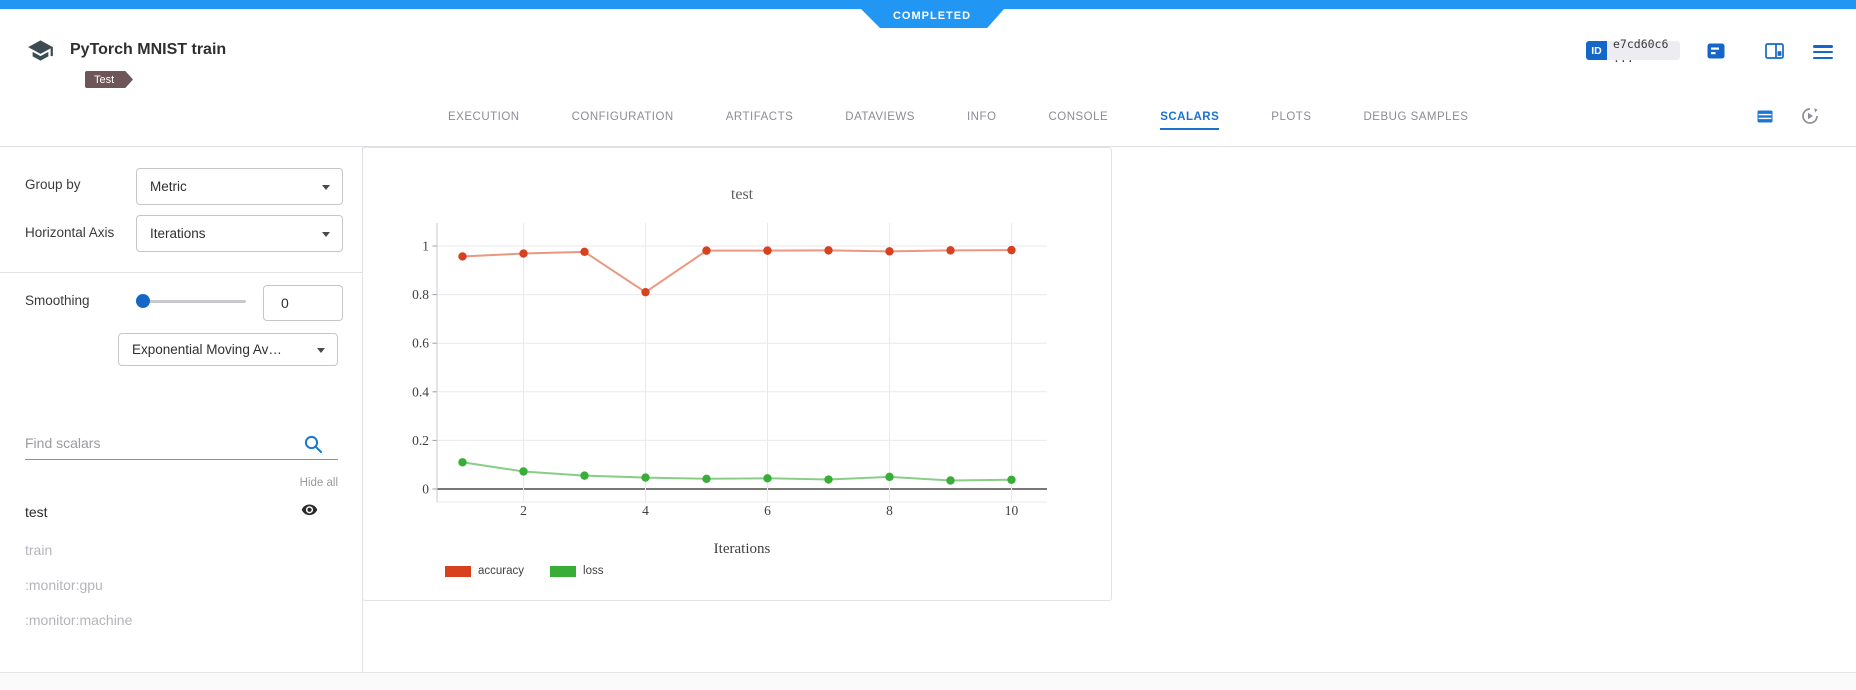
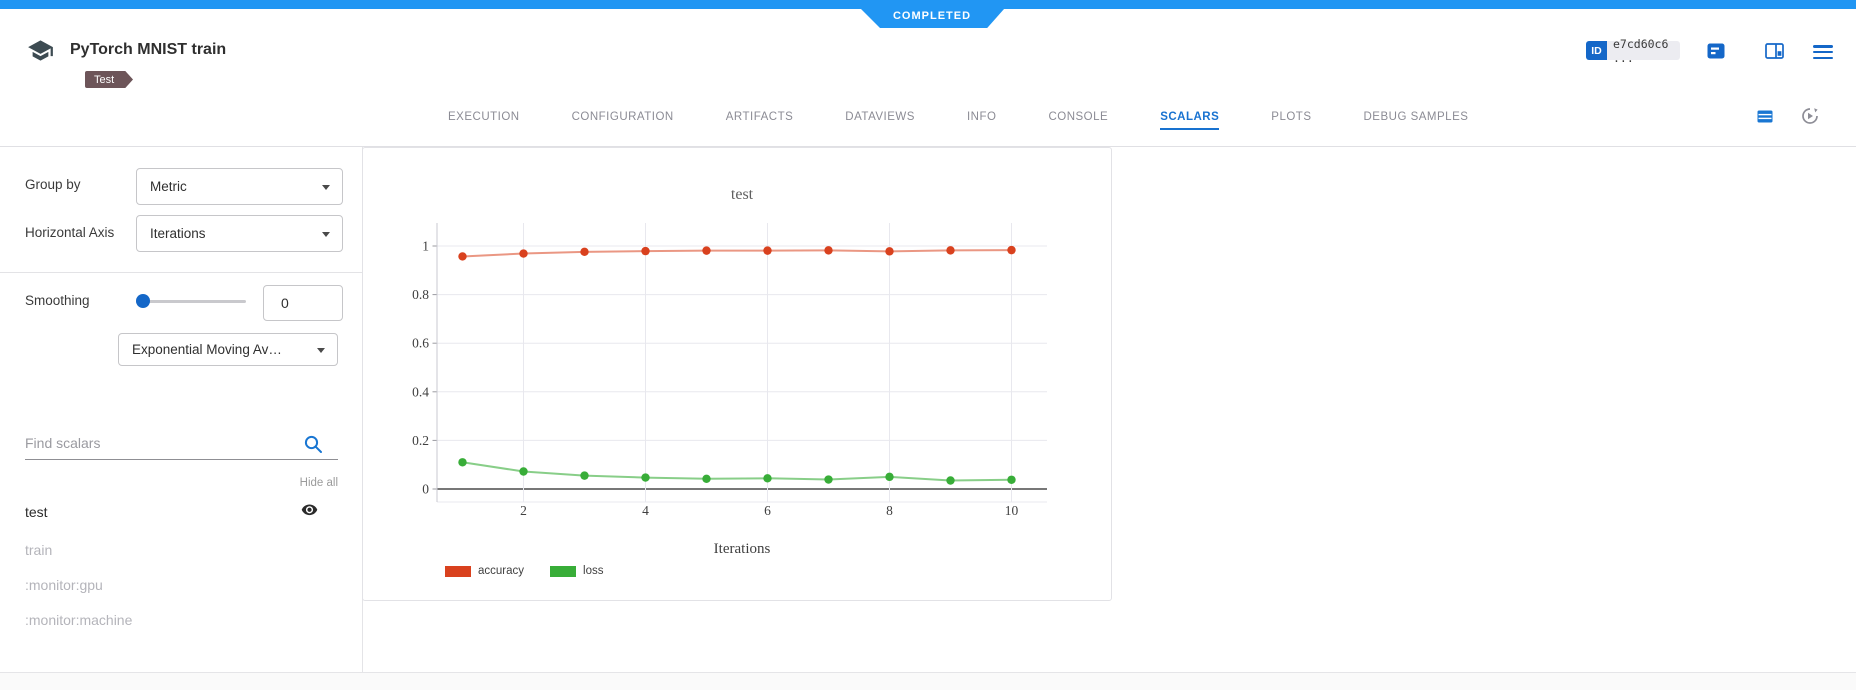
accuracy/4: 0.81 -> 0.98
